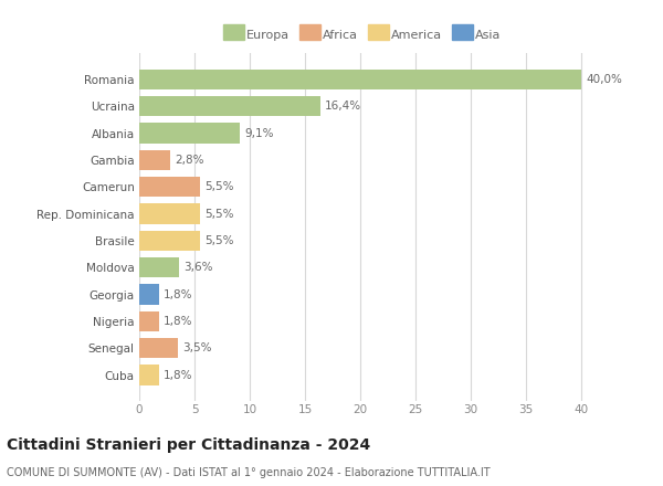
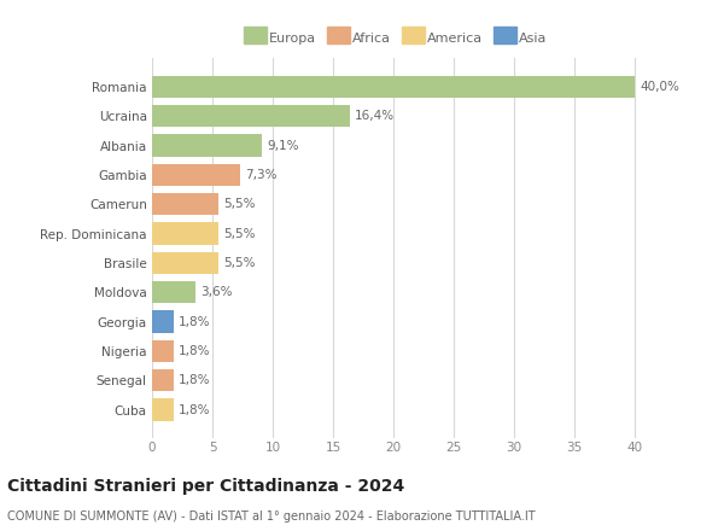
Gambia: 2,8% -> 7,3%
Senegal: 3,5% -> 1,8%
